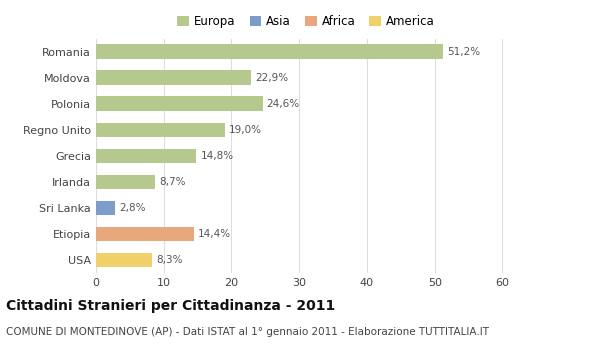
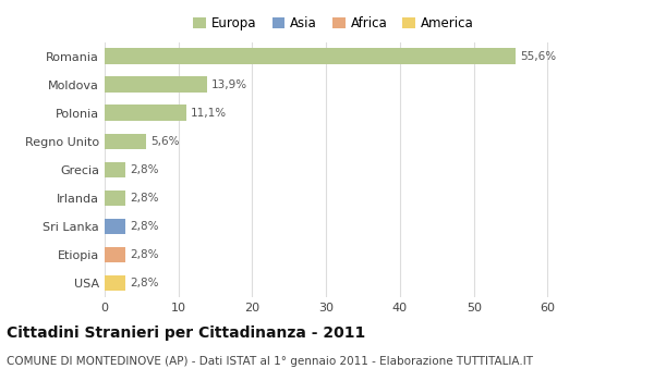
Romania: 51,2% -> 55,6%
Moldova: 22,9% -> 13,9%
Polonia: 24,6% -> 11,1%
Regno Unito: 19,0% -> 5,6%
Grecia: 14,8% -> 2,8%
Irlanda: 8,7% -> 2,8%
Etiopia: 14,4% -> 2,8%
USA: 8,3% -> 2,8%
